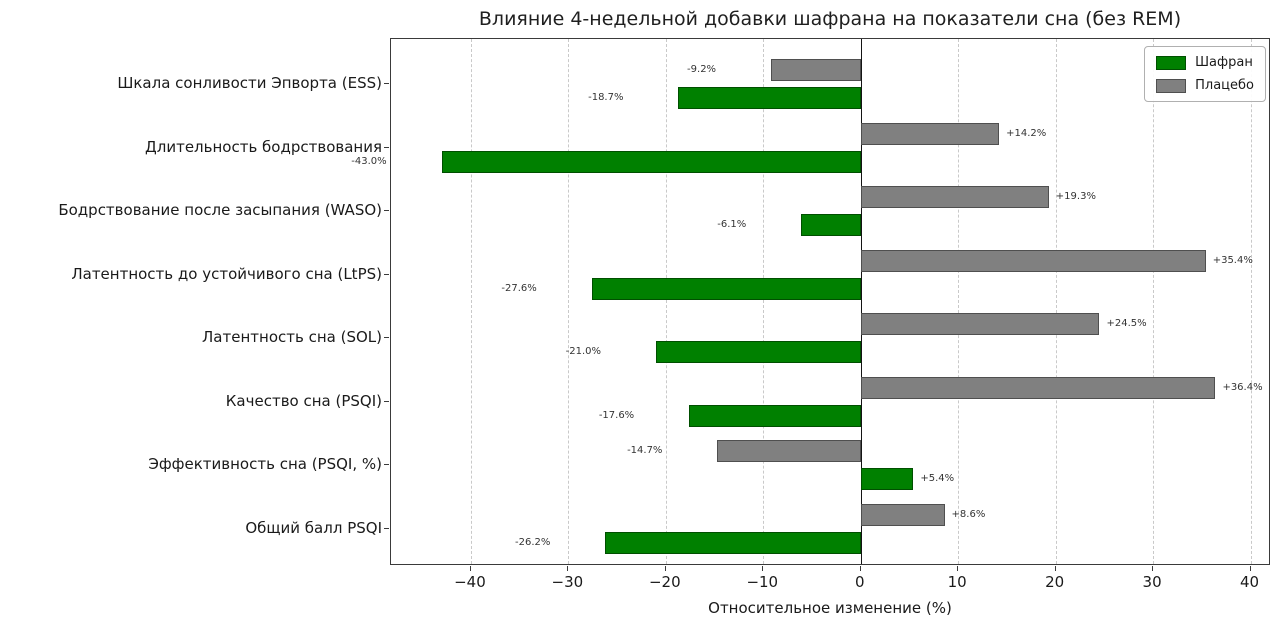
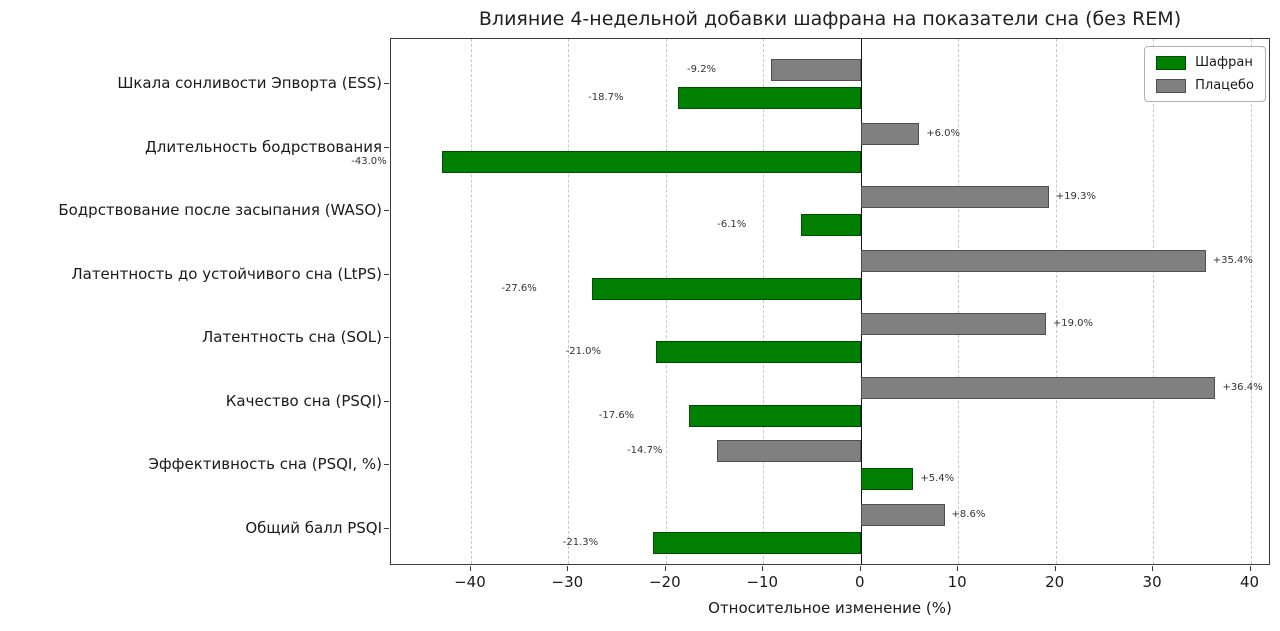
Плацебо/Длительность бодрствования: +14.2% -> +6.0%
Плацебо/Латентность сна (SOL): +24.5% -> +19.0%
Шафран/Общий балл PSQI: -26.2% -> -21.3%
